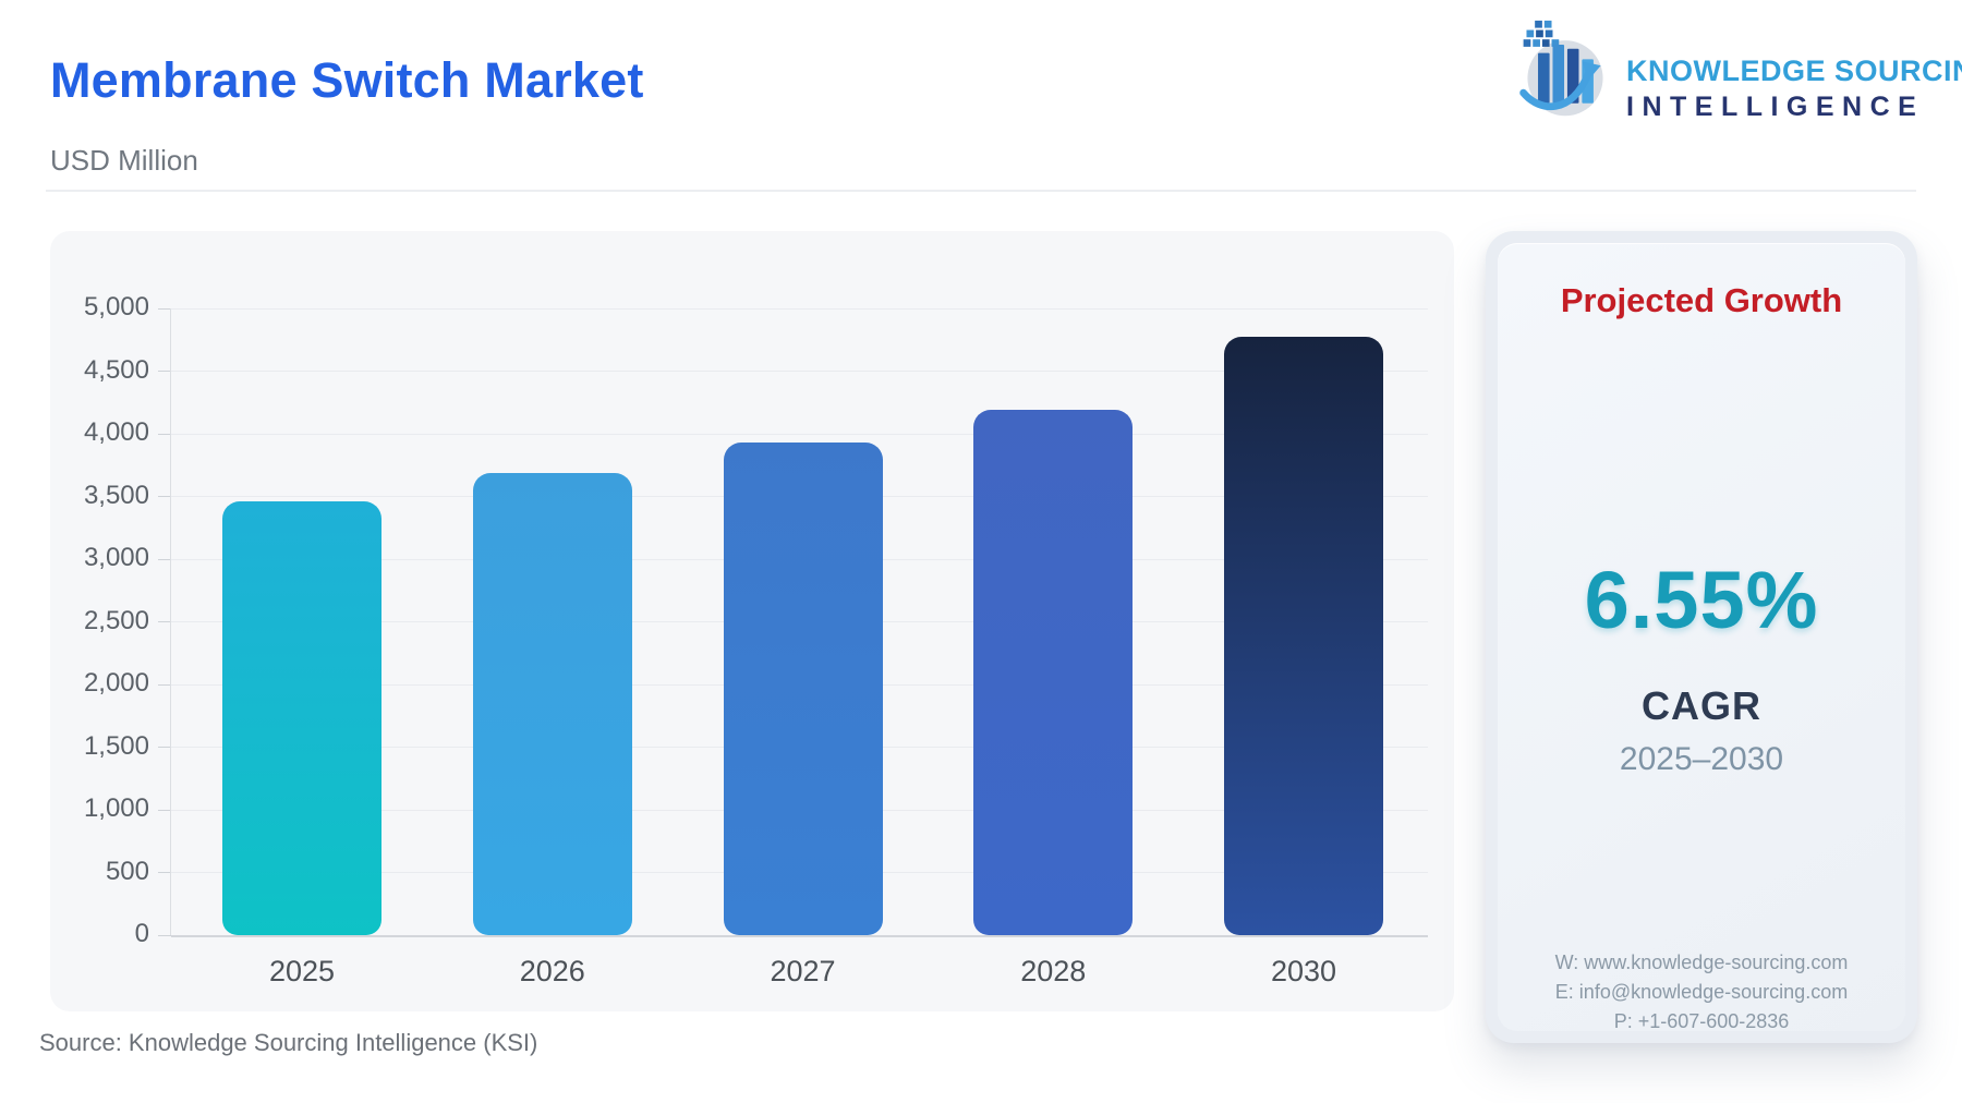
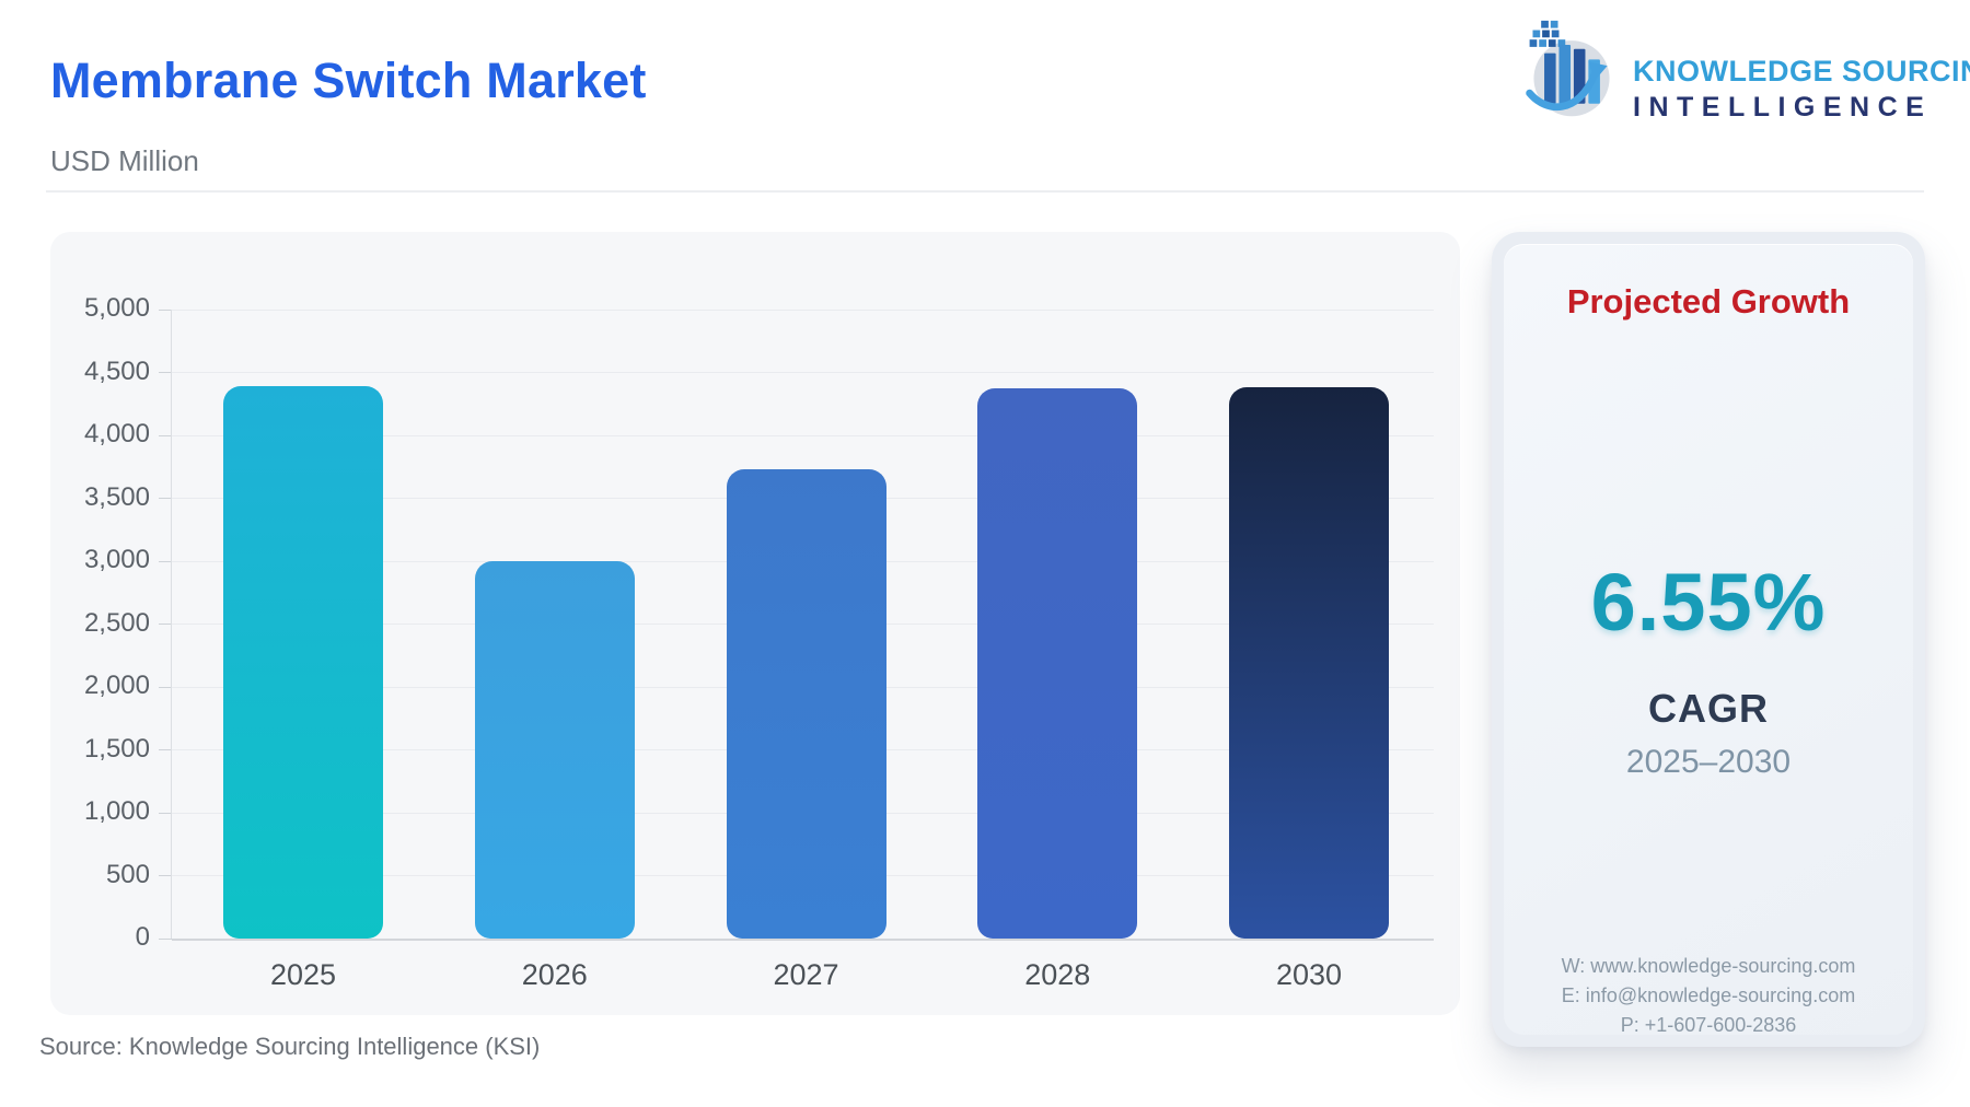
2025: 3460 -> 4390
2026: 3690 -> 3000
2027: 3930 -> 3730
2028: 4190 -> 4370
2030: 4770 -> 4380
